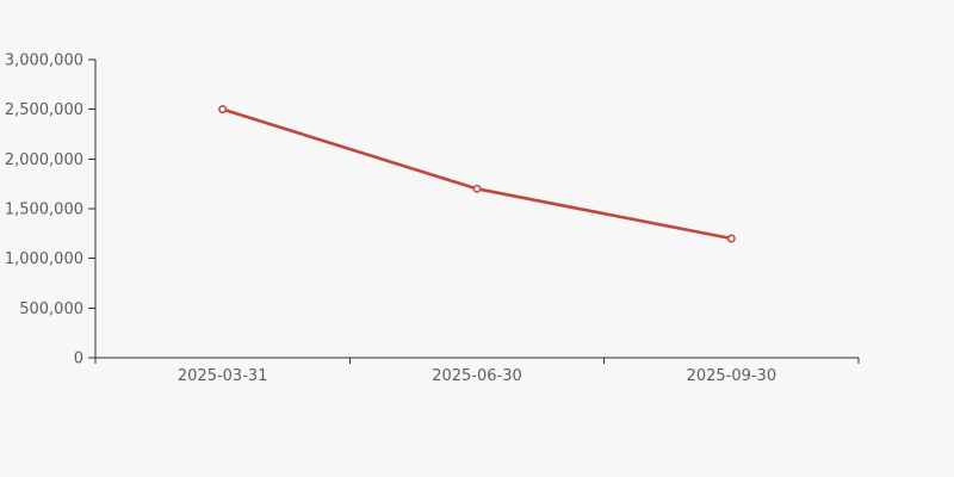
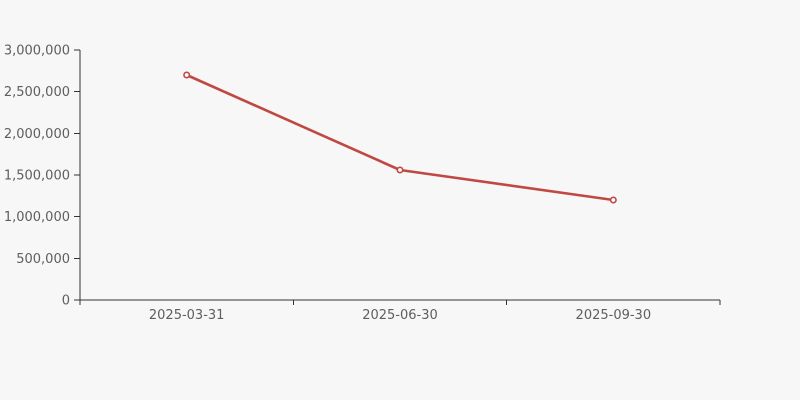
2025-03-31: 2500000 -> 2700000
2025-06-30: 1700000 -> 1600000
